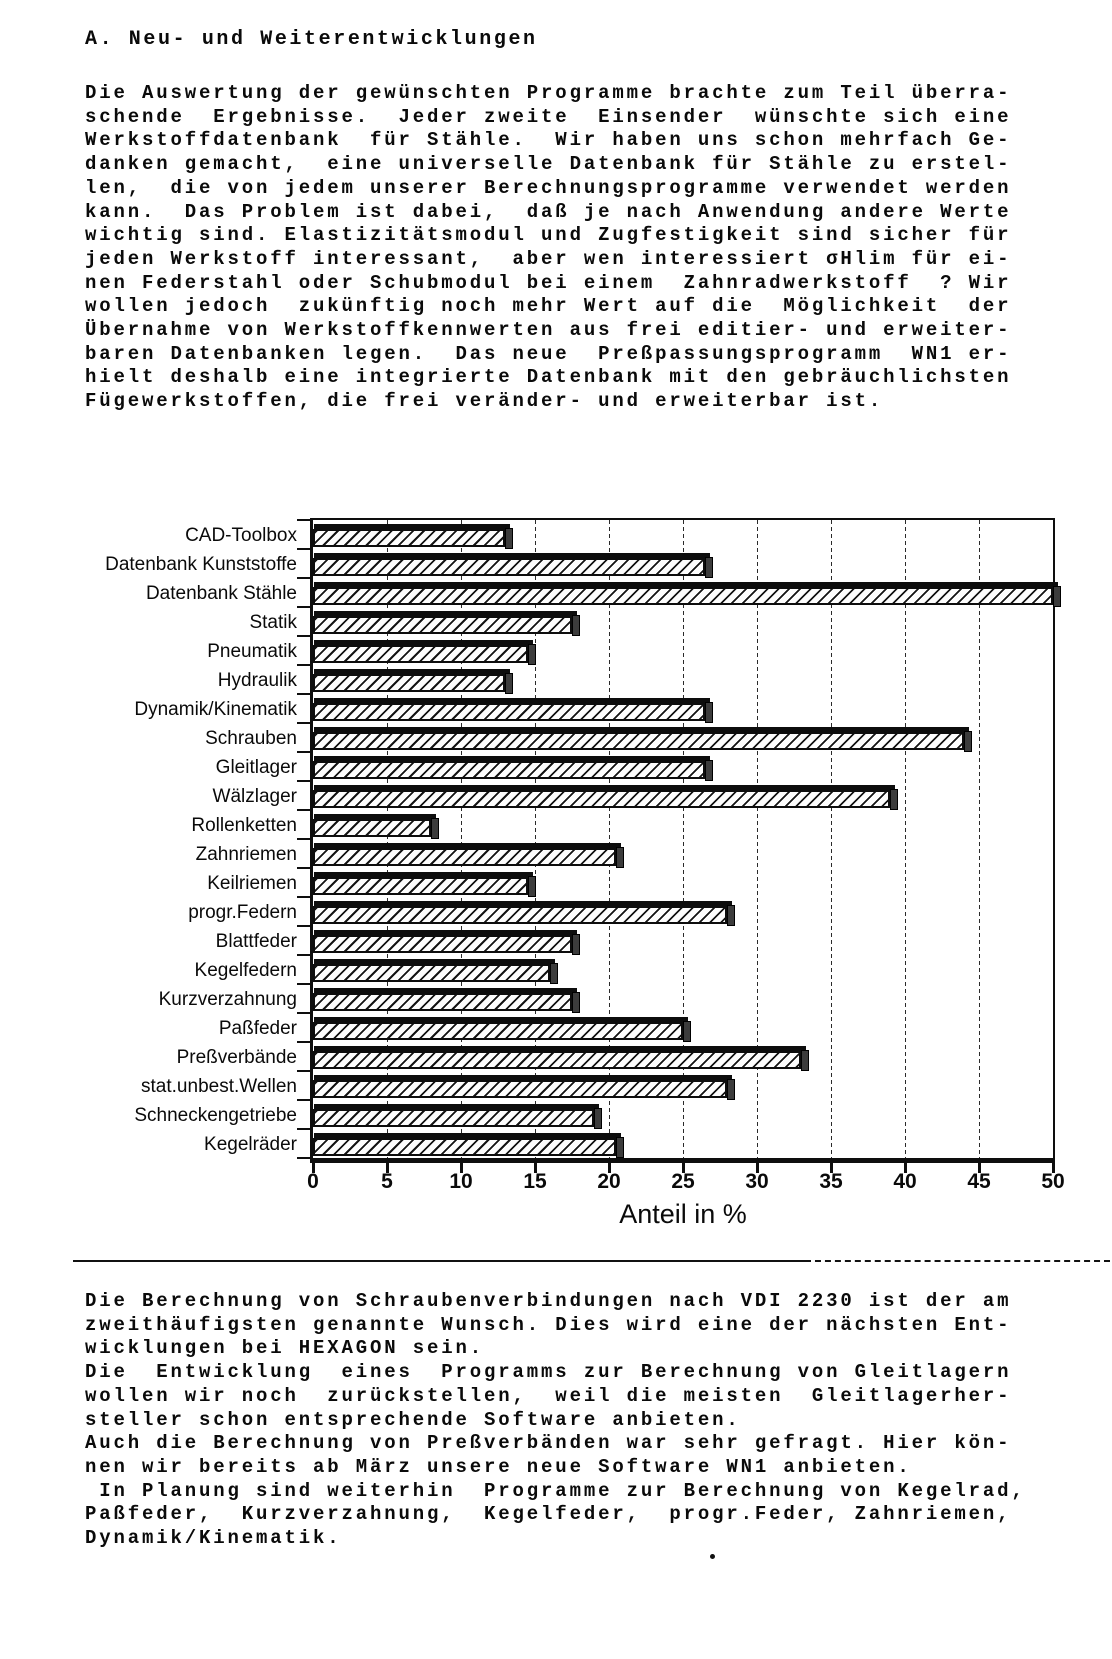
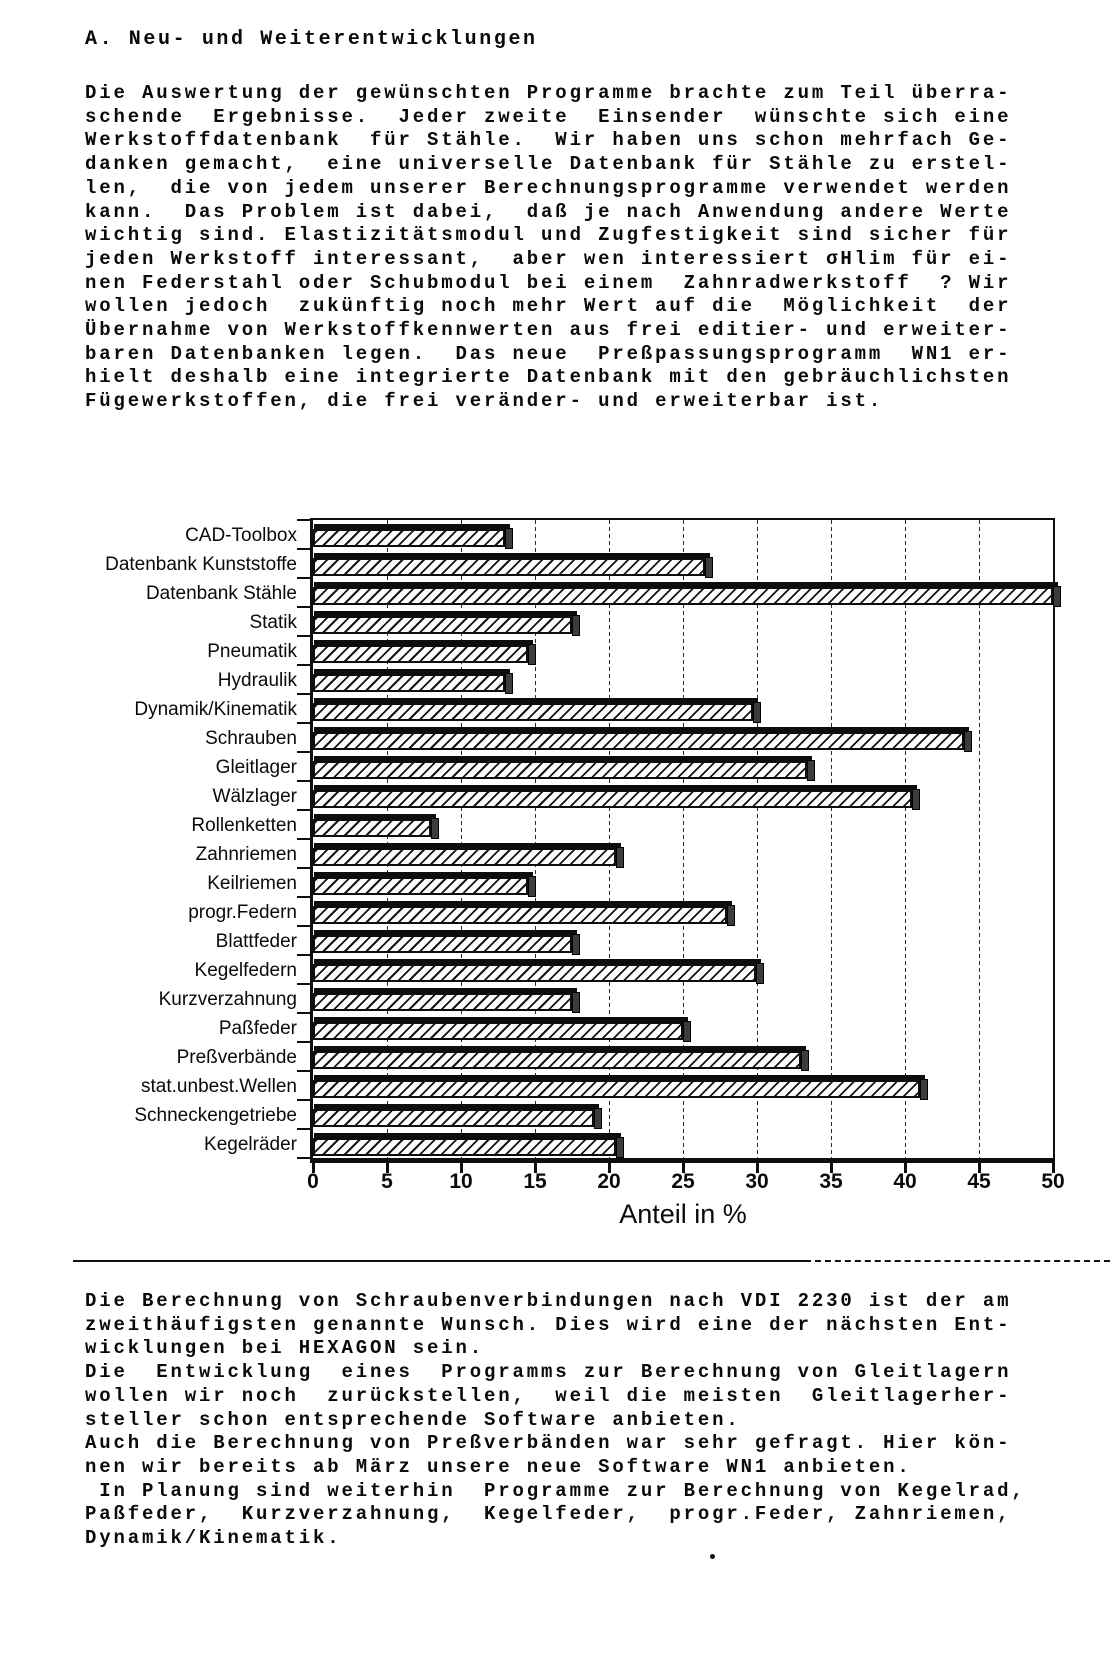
Dynamik/Kinematik: 26.5 -> 29.7
Gleitlager: 26.5 -> 33.4
Wälzlager: 39.0 -> 40.5
Kegelfedern: 16.0 -> 29.9
stat.unbest.Wellen: 28.0 -> 41.0
